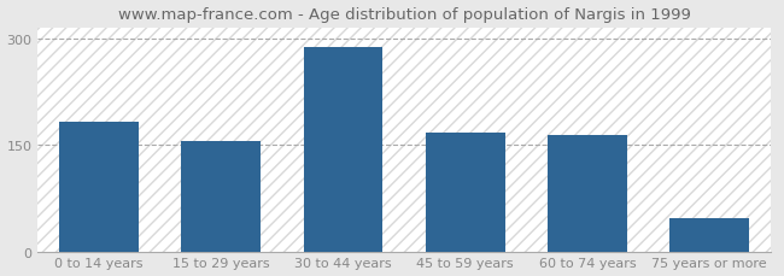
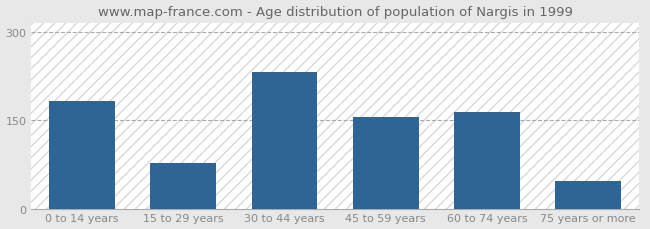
15 to 29 years: 155 -> 78
30 to 44 years: 288 -> 232
45 to 59 years: 168 -> 156
